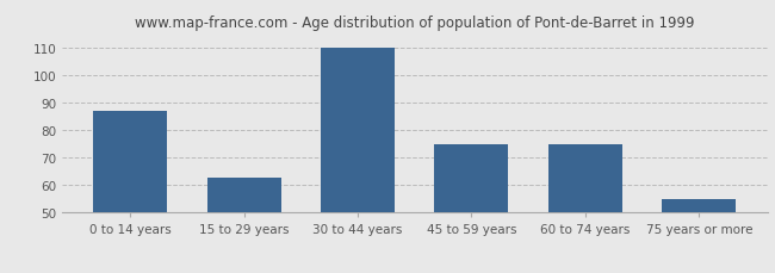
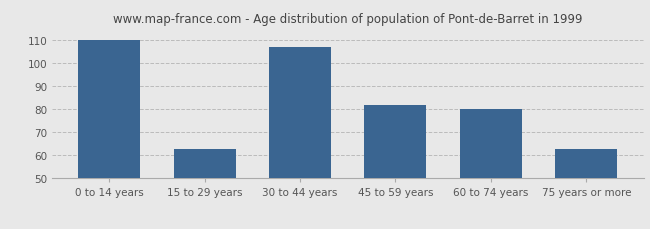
0 to 14 years: 87 -> 110
30 to 44 years: 110 -> 107
45 to 59 years: 75 -> 82
60 to 74 years: 75 -> 80
75 years or more: 55 -> 63
